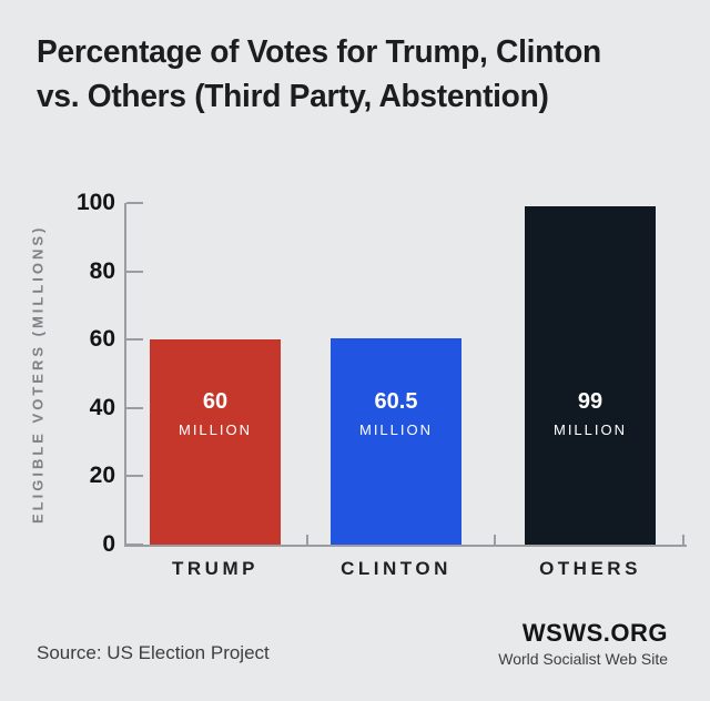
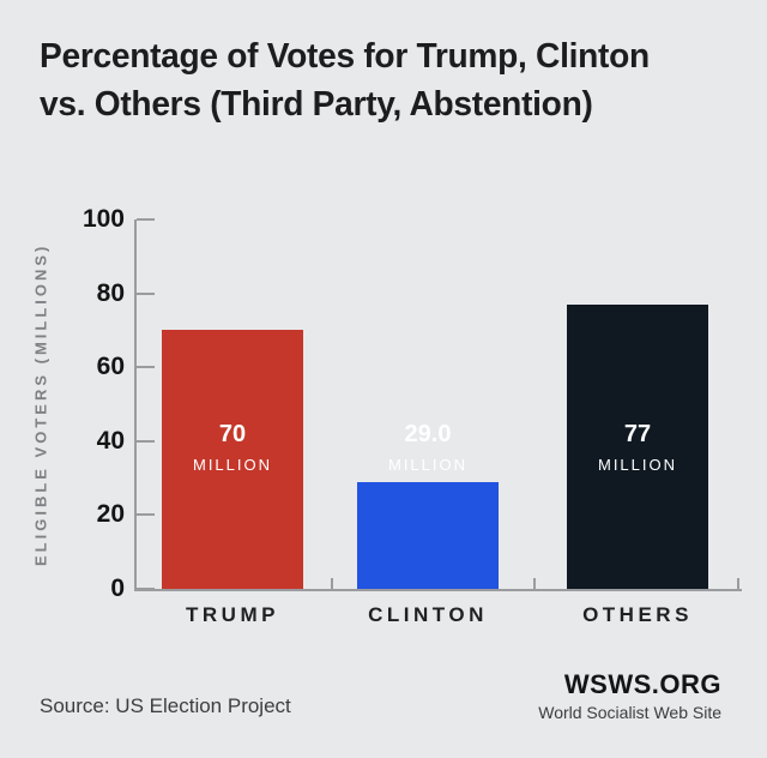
TRUMP: 60 -> 70
CLINTON: 60.5 -> 29.0
OTHERS: 99 -> 77
